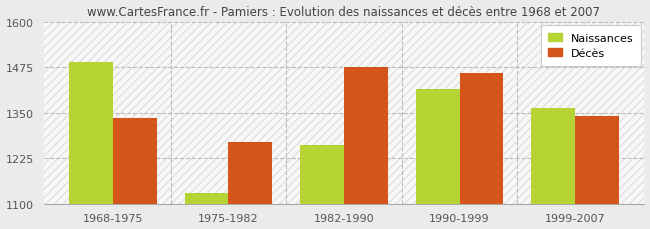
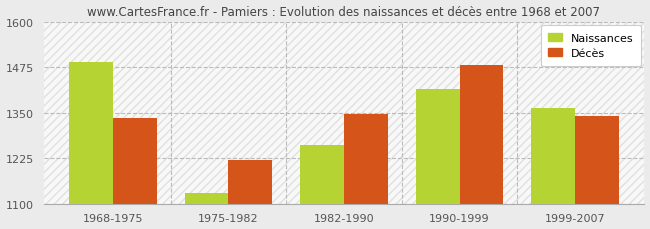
Décès/1975-1982: 1270 -> 1220
Décès/1982-1990: 1475 -> 1345
Décès/1990-1999: 1460 -> 1480
